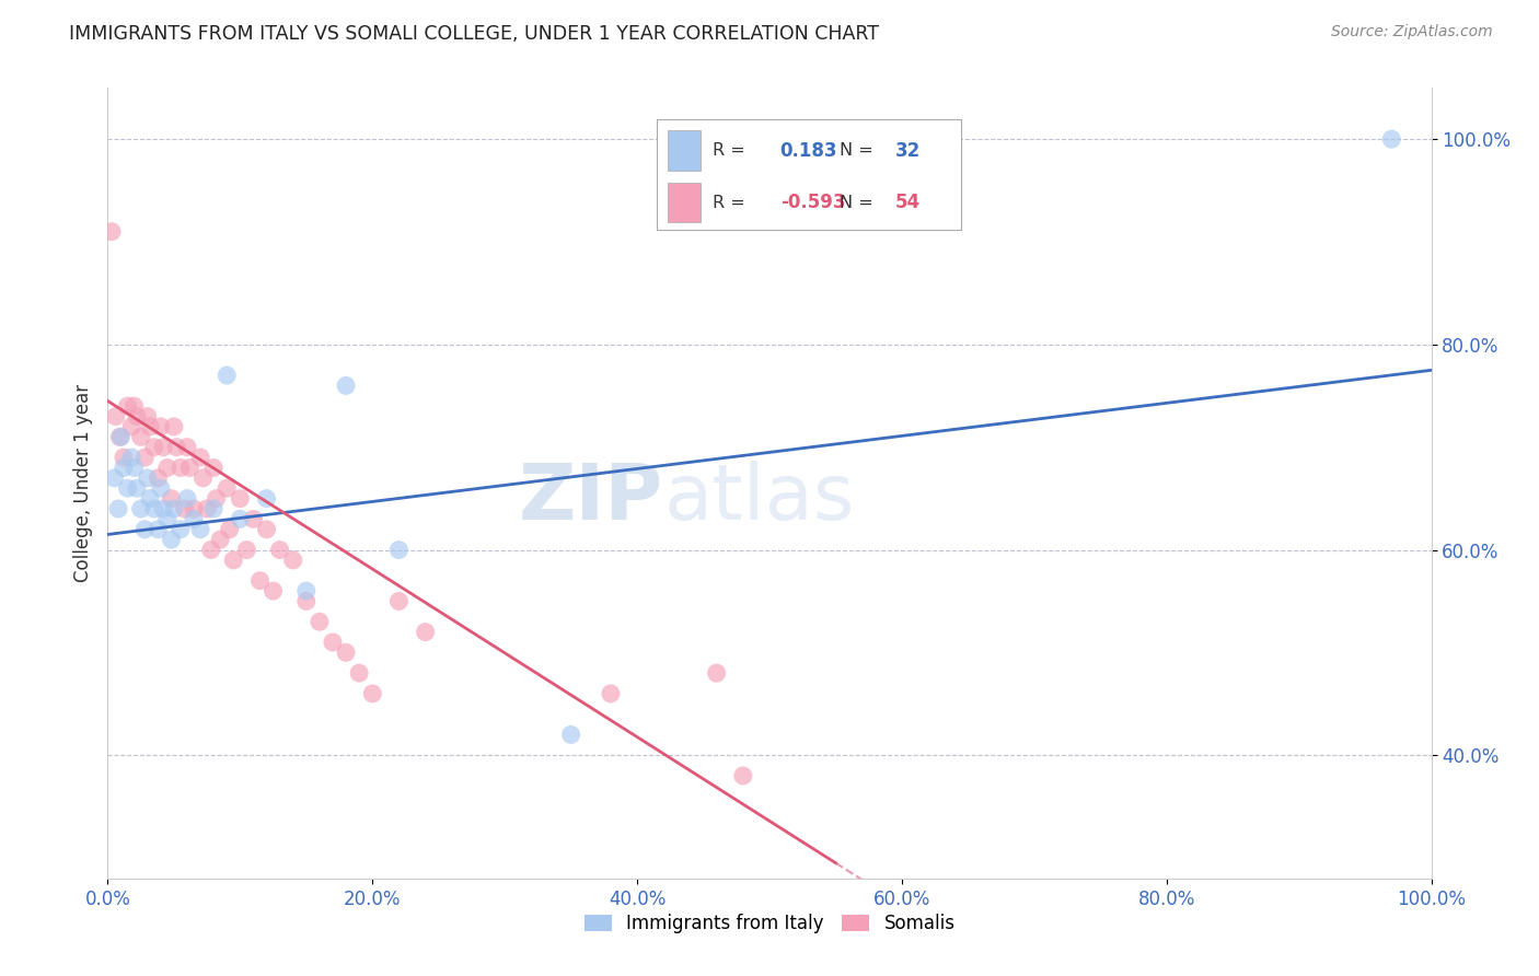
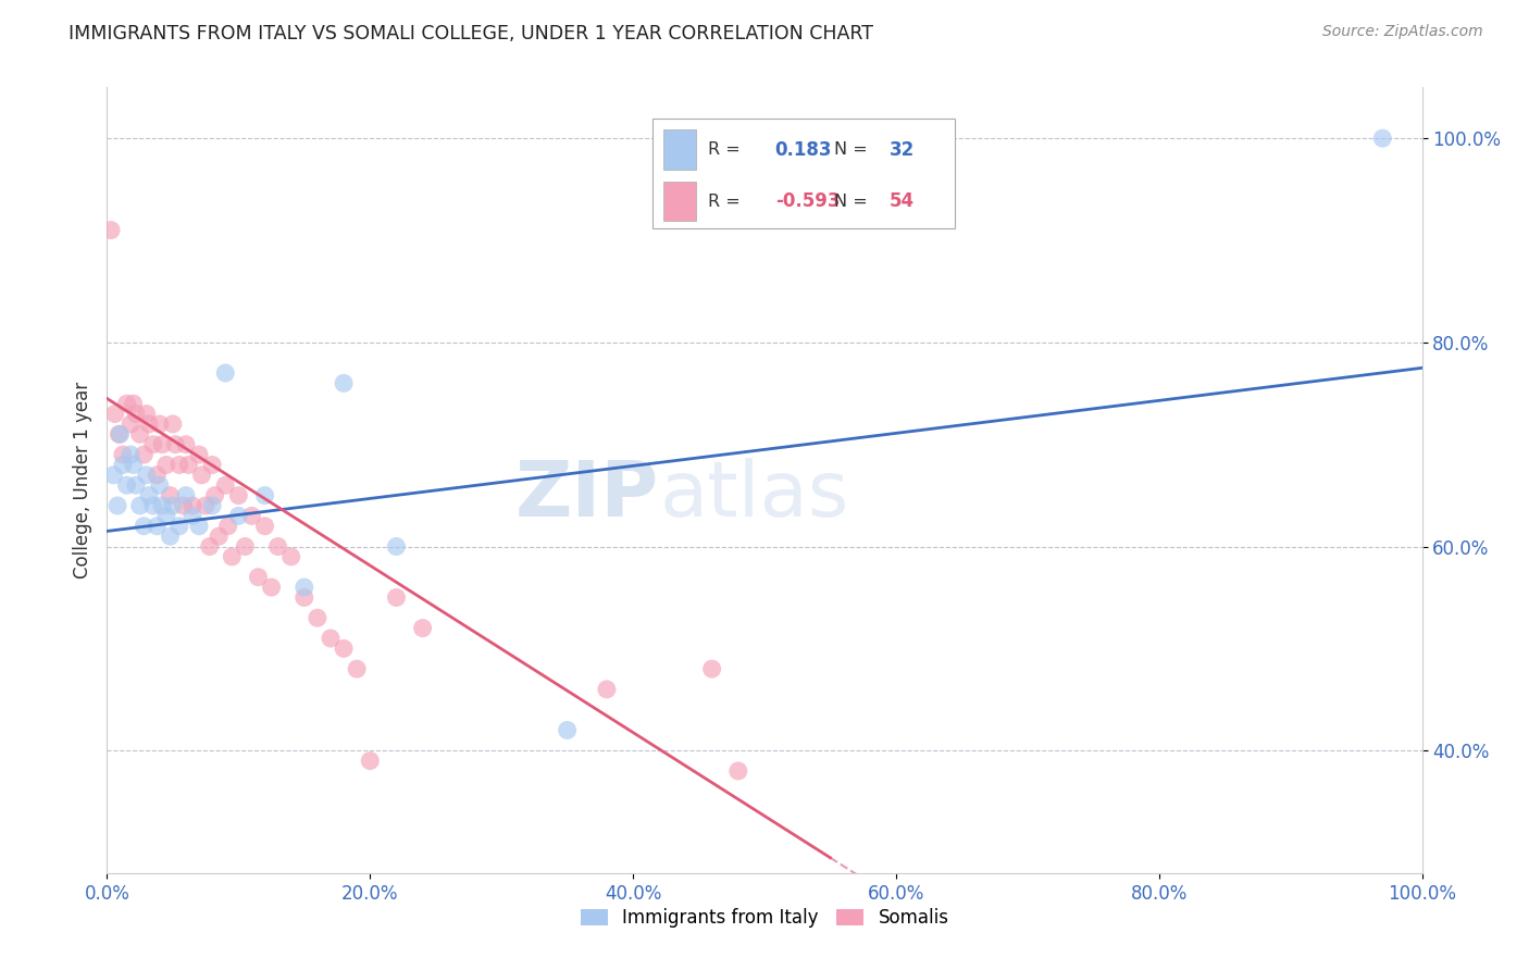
Somalis/20.0%: 46% -> 39%
